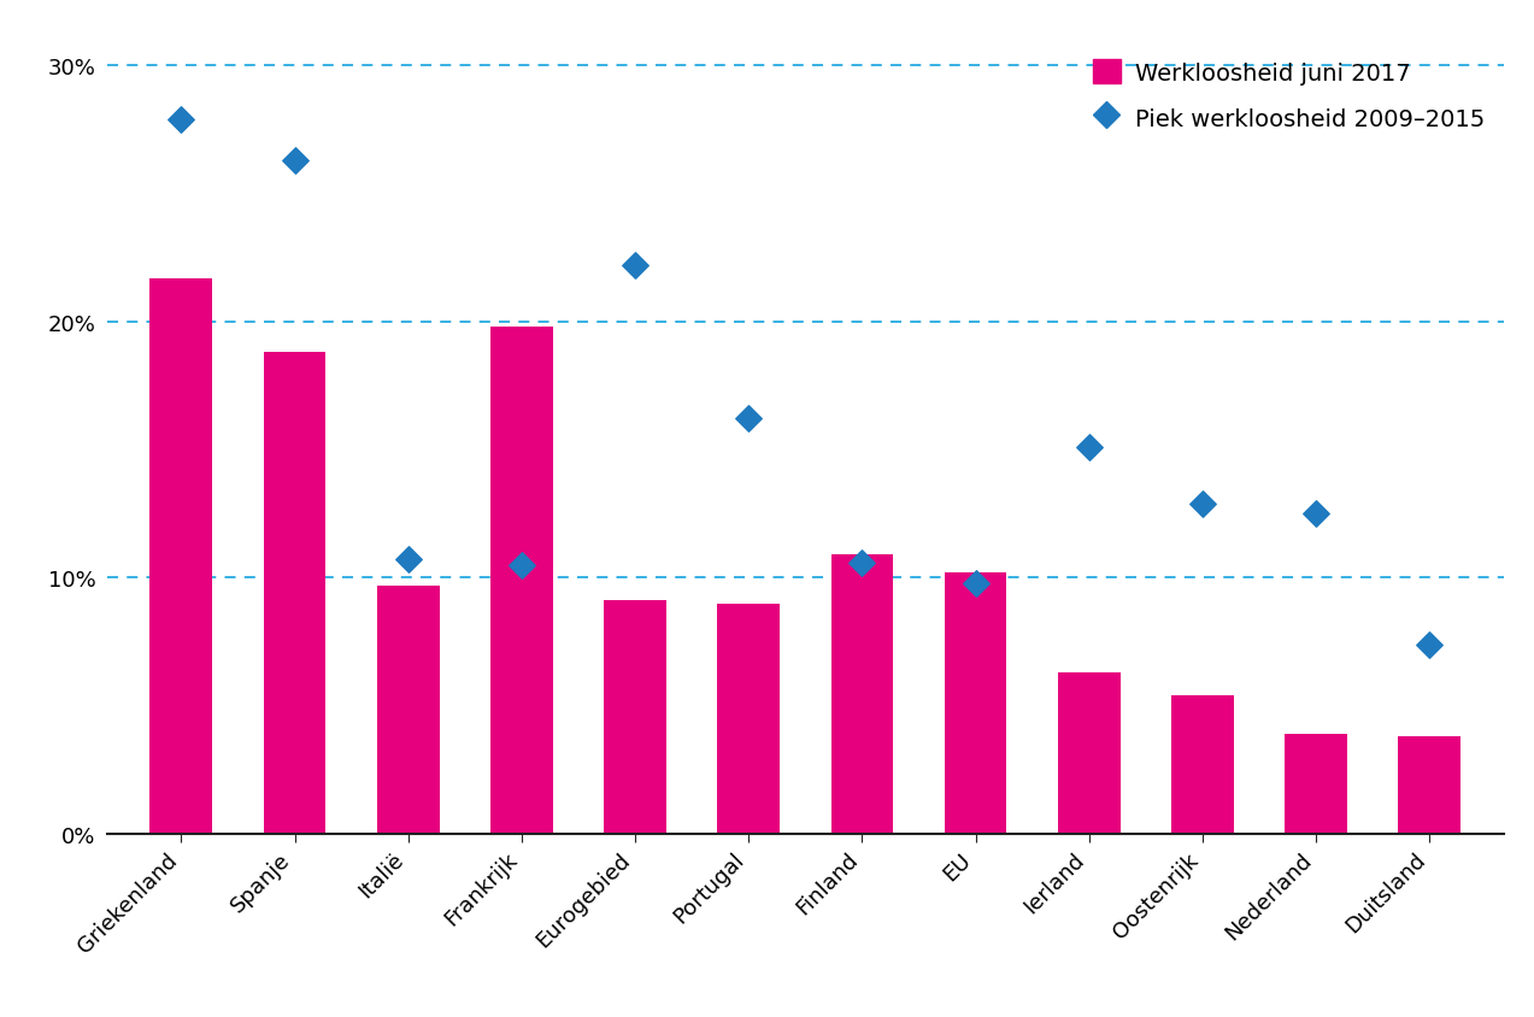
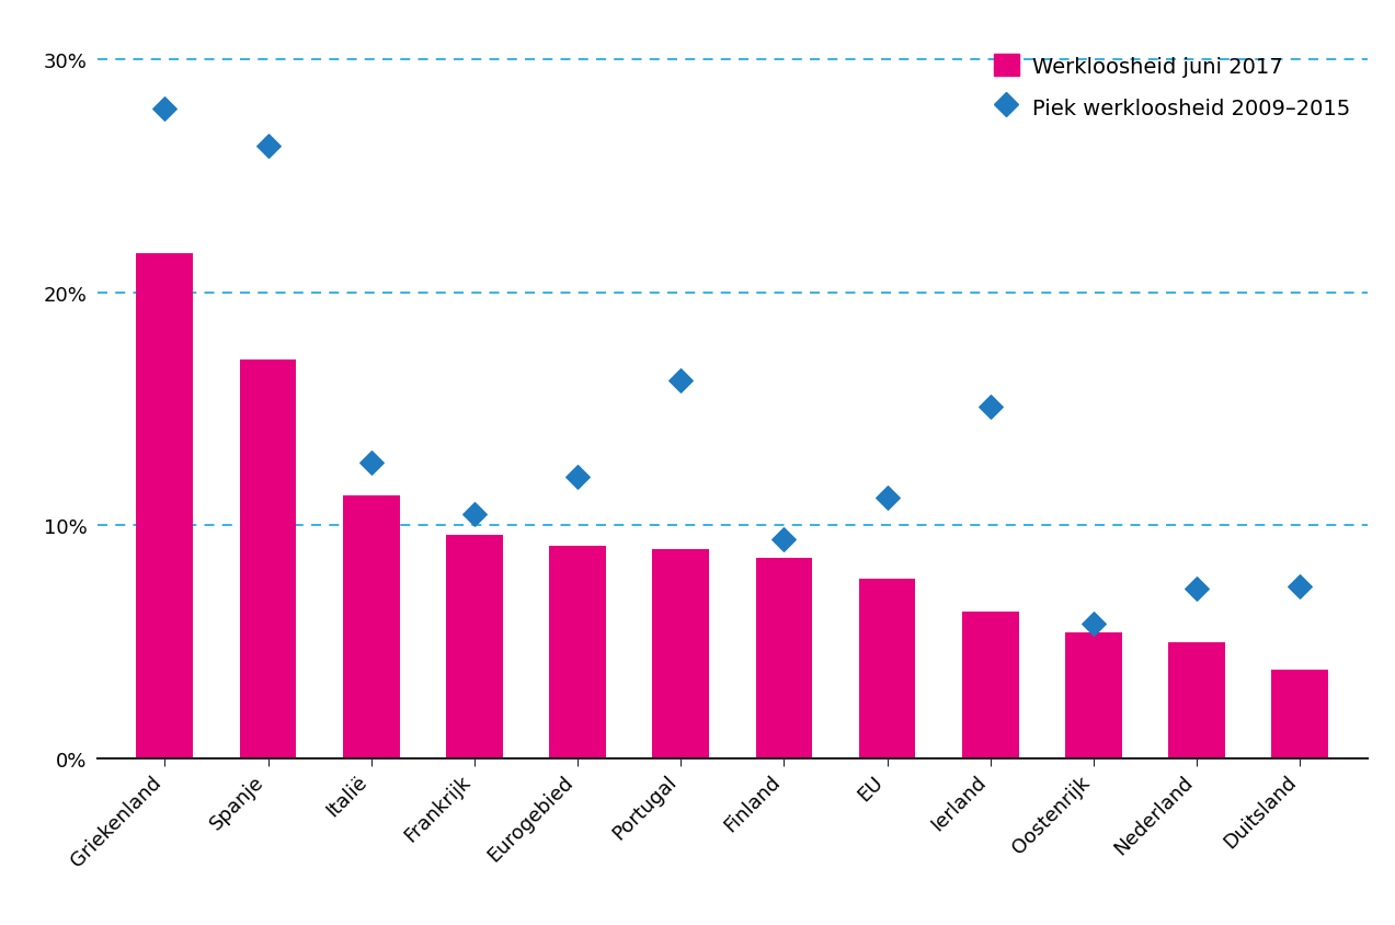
Werkloosheid juni 2017/Spanje: 18.8% -> 17.1%
Werkloosheid juni 2017/Italië: 9.7% -> 11.3%
Piek werkloosheid 2009–2015/Italië: 10.7% -> 12.7%
Werkloosheid juni 2017/Frankrijk: 19.8% -> 9.6%
Piek werkloosheid 2009–2015/Eurogebied: 22.2% -> 12.1%
Werkloosheid juni 2017/Finland: 10.9% -> 8.6%
Piek werkloosheid 2009–2015/Finland: 10.6% -> 9.4%
Werkloosheid juni 2017/EU: 10.2% -> 7.7%
Piek werkloosheid 2009–2015/EU: 9.8% -> 11.2%
Piek werkloosheid 2009–2015/Oostenrijk: 12.9% -> 5.8%
Werkloosheid juni 2017/Nederland: 3.9% -> 5.0%
Piek werkloosheid 2009–2015/Nederland: 12.5% -> 7.3%
